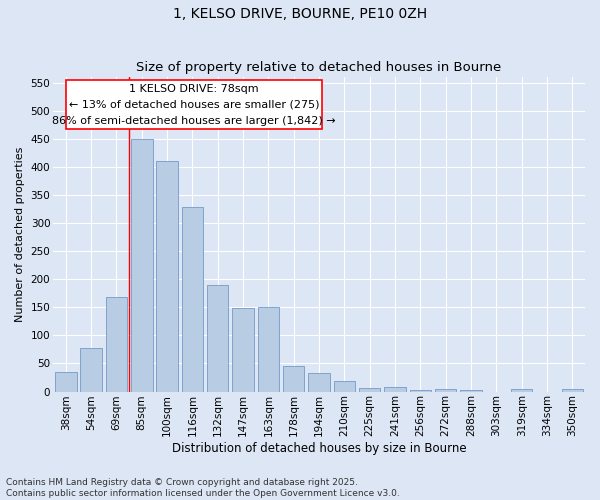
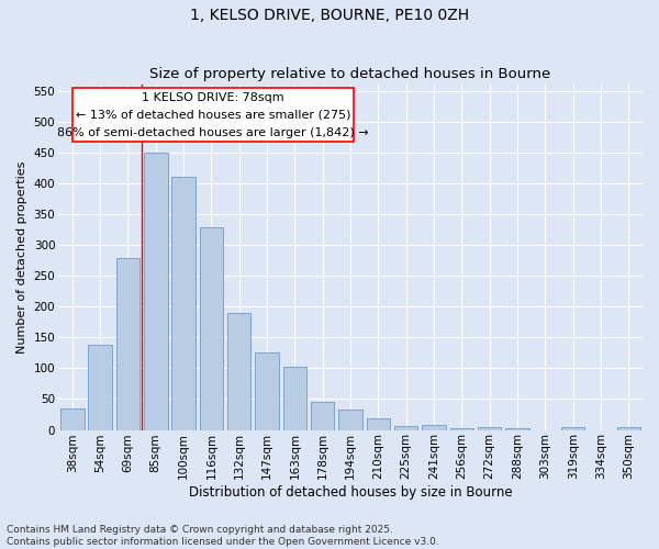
54sqm: 78 -> 138
69sqm: 168 -> 278
147sqm: 148 -> 125
163sqm: 150 -> 103
